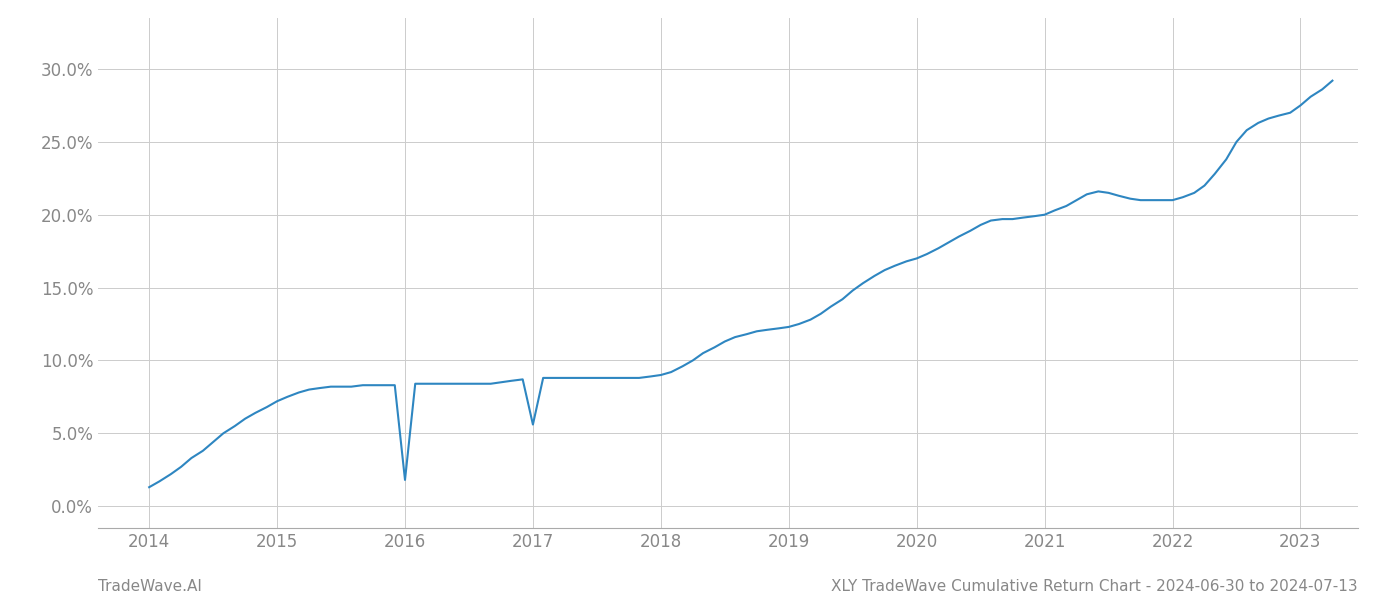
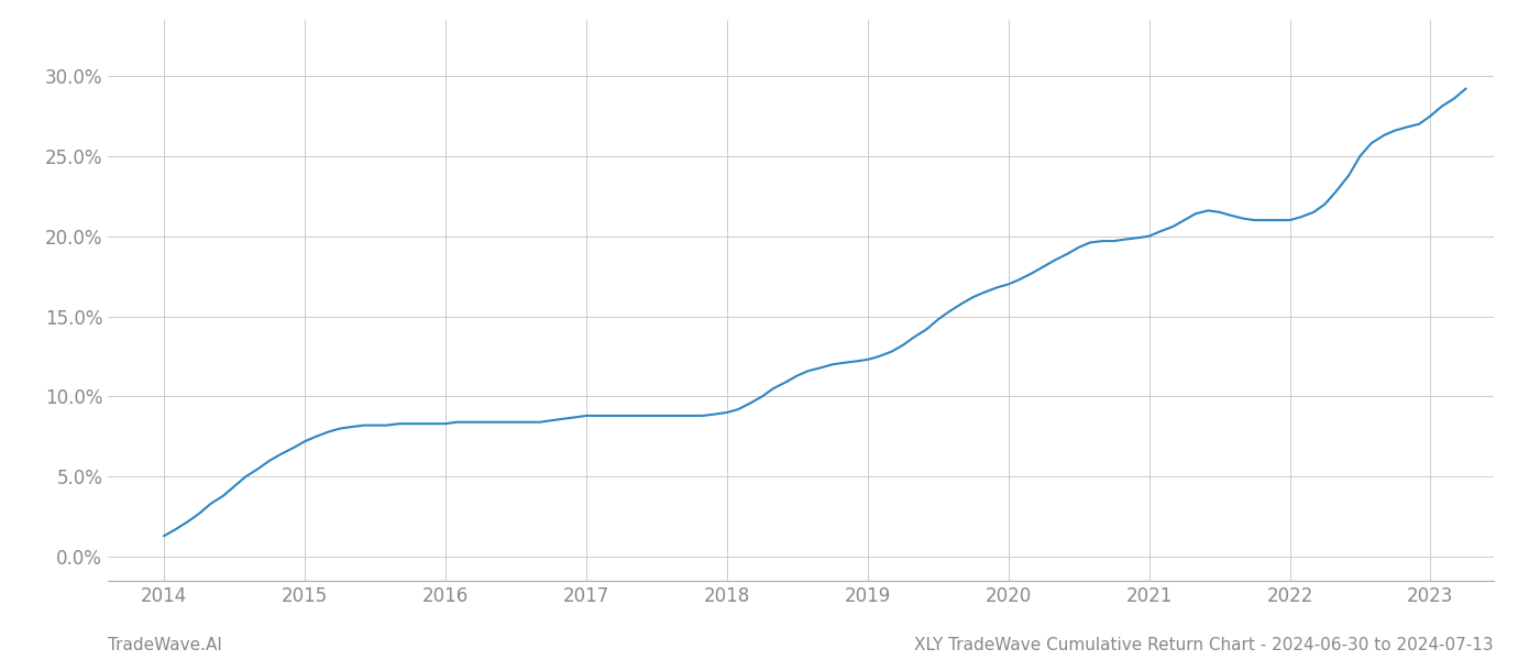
2016: 1.8% -> 8.3%
2017: 5.6% -> 8.8%
